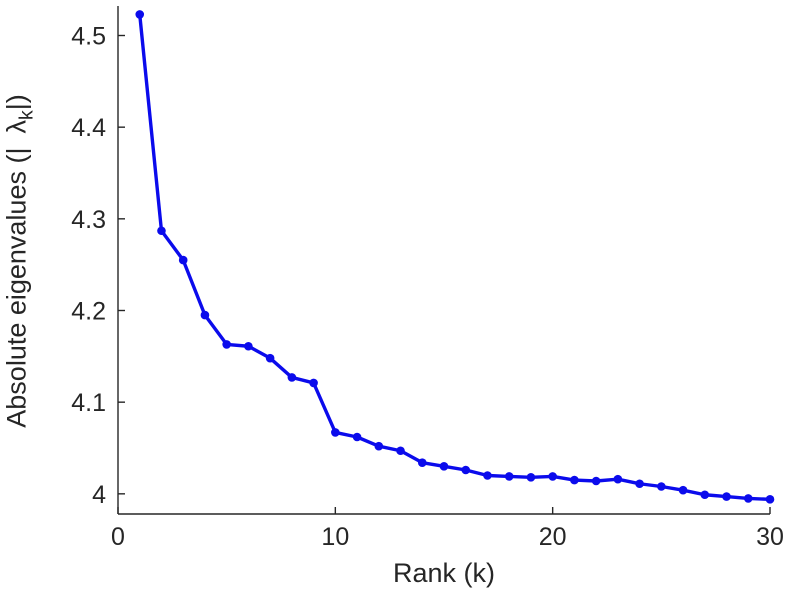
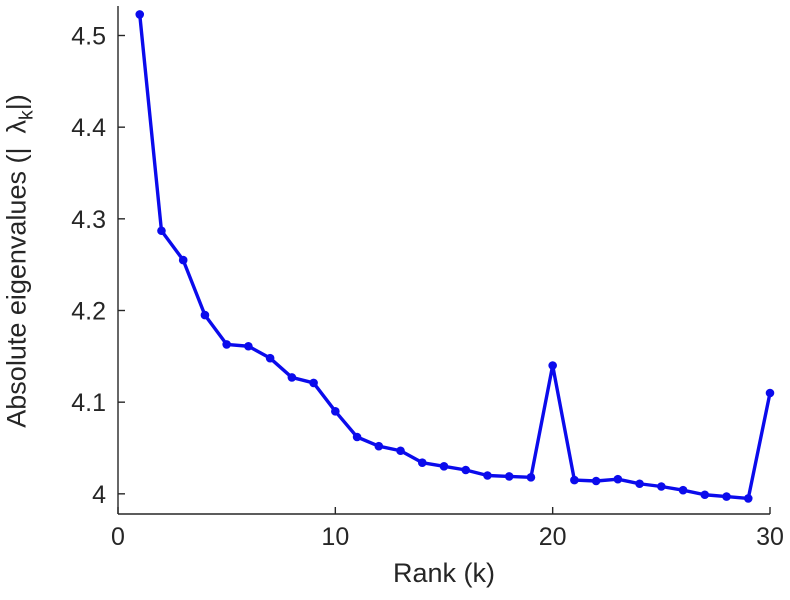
10: 4.07 -> 4.09
20: 4.02 -> 4.14
30: 3.99 -> 4.11
